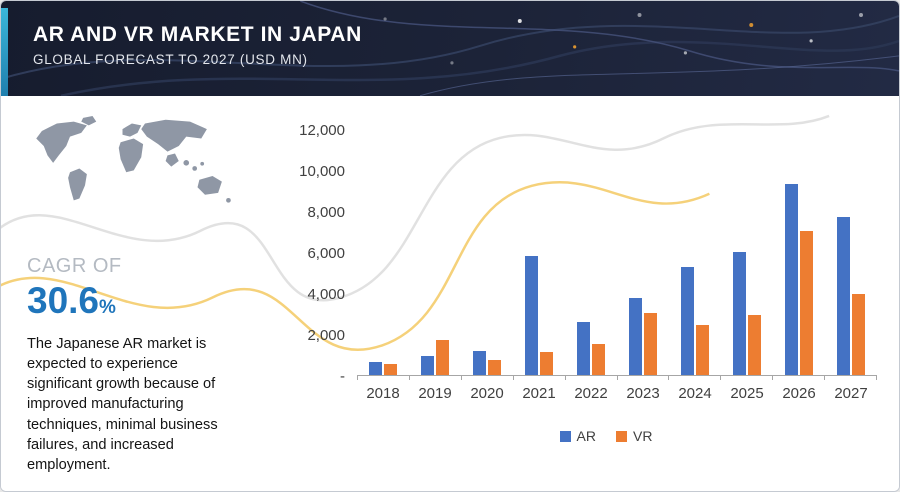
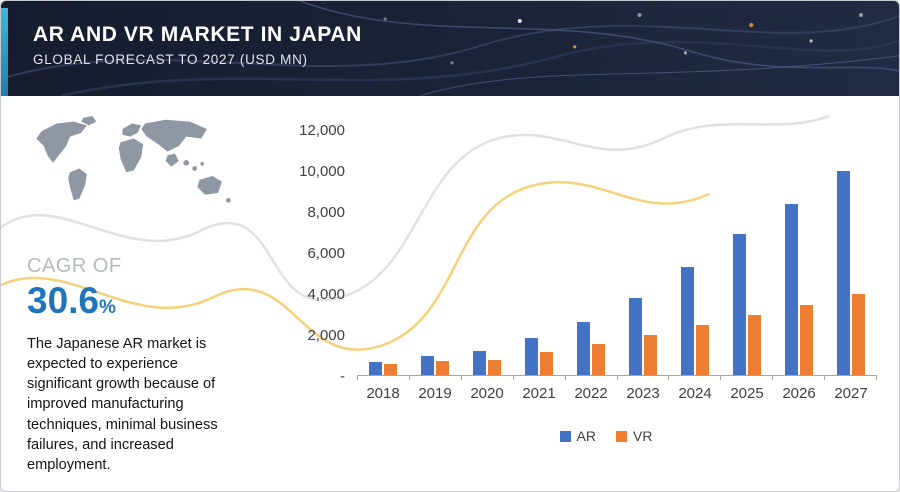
VR/2019: 1700 -> 700
AR/2021: 5800 -> 1800
VR/2023: 3000 -> 2000
AR/2025: 6000 -> 6900
AR/2026: 9300 -> 8400
VR/2026: 7000 -> 3400
AR/2027: 7700 -> 10000
